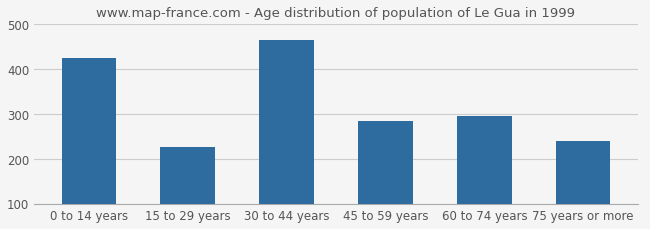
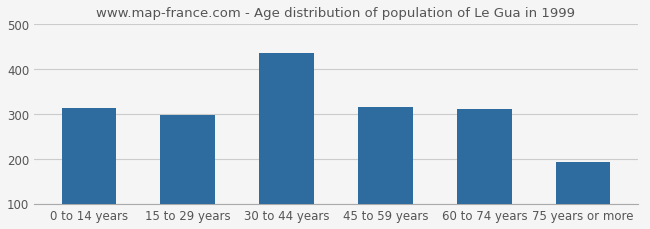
0 to 14 years: 425 -> 313
15 to 29 years: 225 -> 298
30 to 44 years: 465 -> 436
45 to 59 years: 285 -> 315
60 to 74 years: 295 -> 312
75 years or more: 240 -> 193
